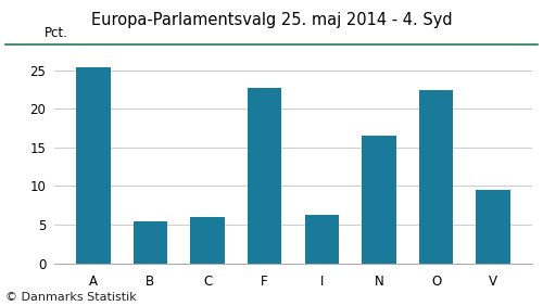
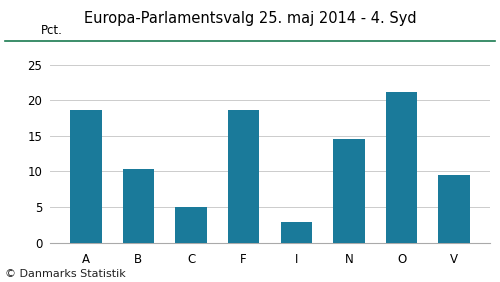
A: 25.4 -> 18.6
B: 5.4 -> 10.3
C: 6.0 -> 5.0
F: 22.8 -> 18.7
I: 6.2 -> 2.9
N: 16.6 -> 14.6
O: 22.4 -> 21.2
